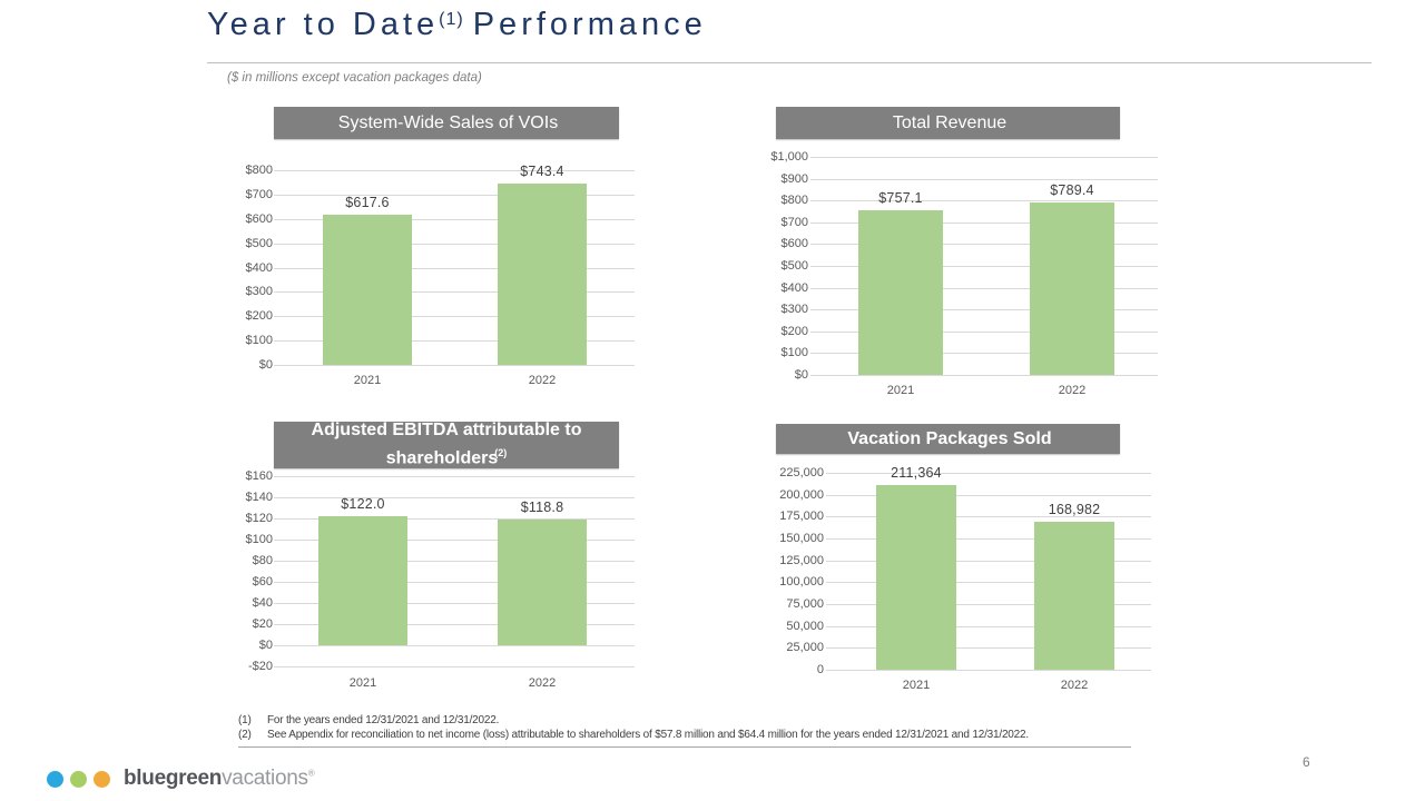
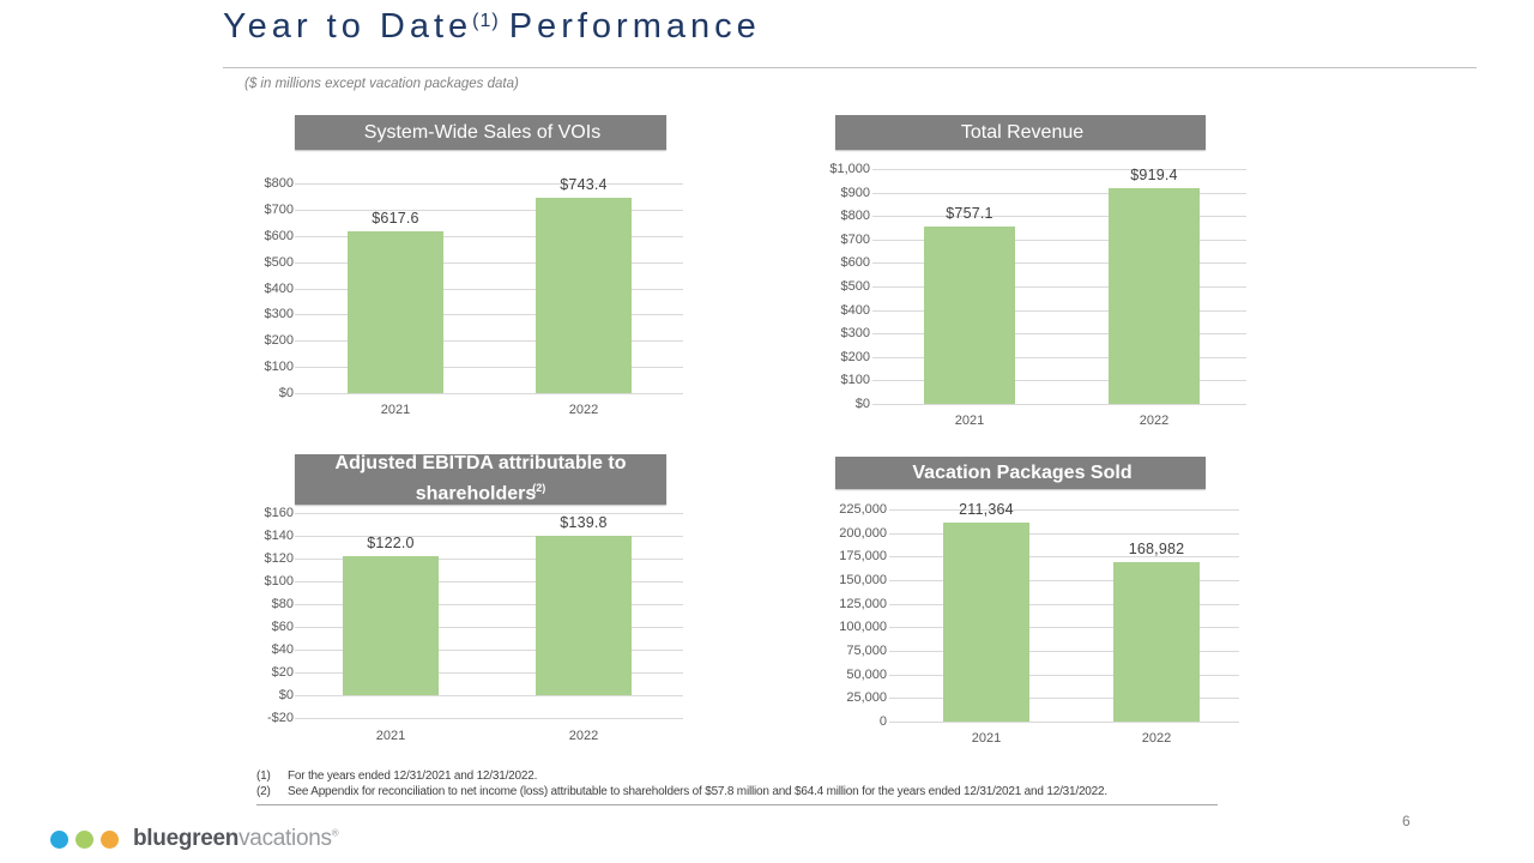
Total Revenue/2022: $789.4 -> $919.4
Adjusted EBITDA attributable to shareholders/2022: $118.8 -> $139.8
